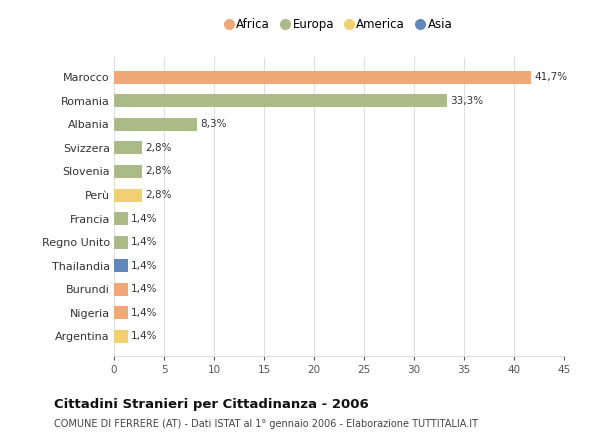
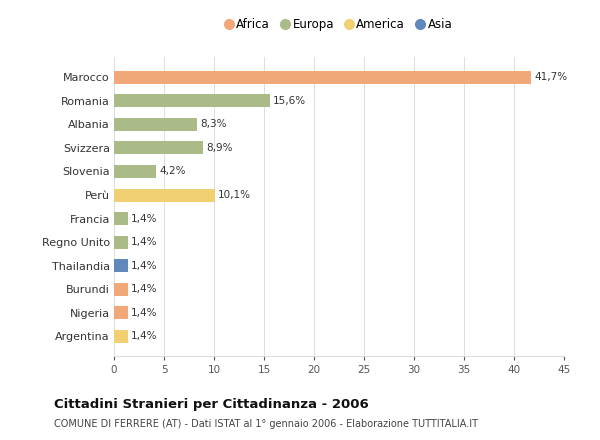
Romania: 33,3% -> 15,6%
Svizzera: 2,8% -> 8,9%
Slovenia: 2,8% -> 4,2%
Perù: 2,8% -> 10,1%
